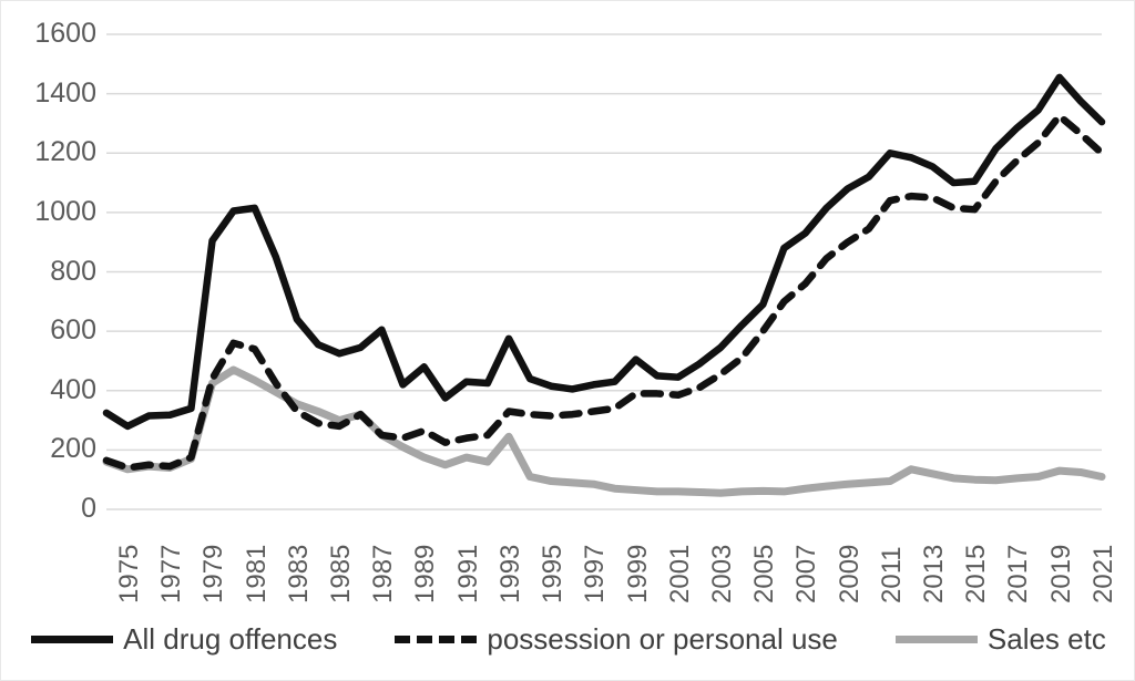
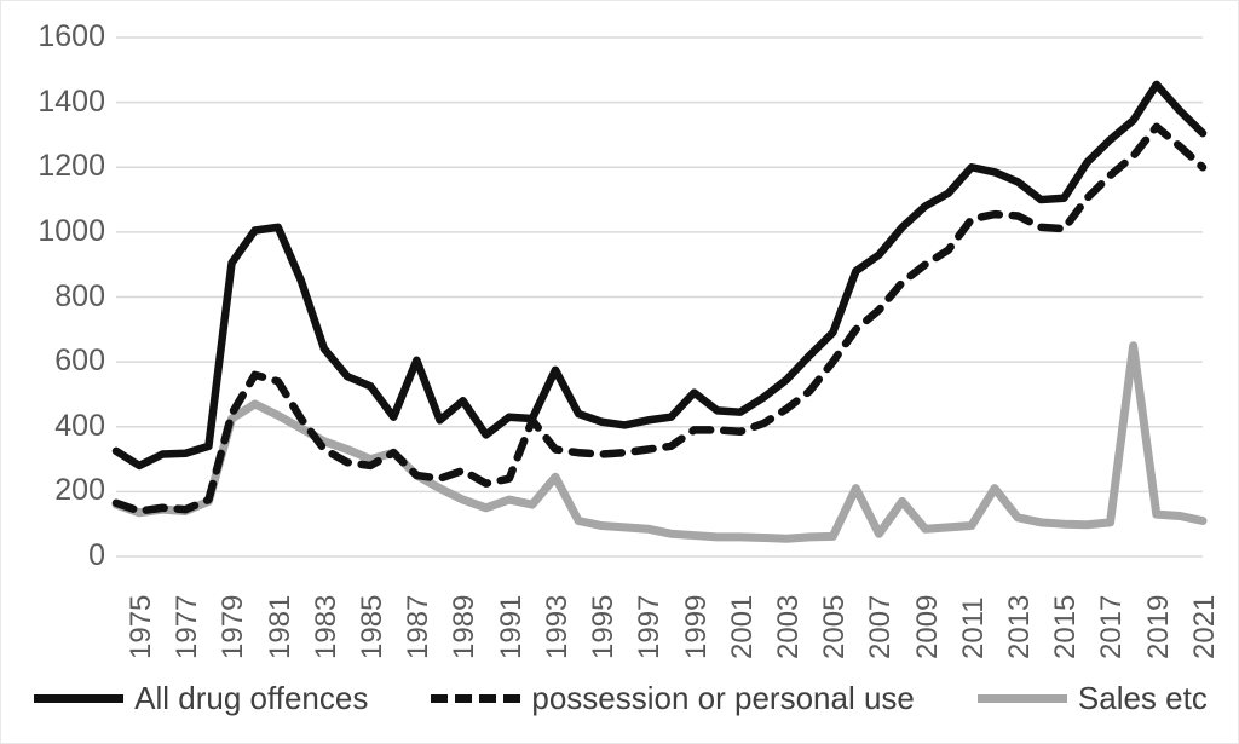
All drug offences/1987: 540 -> 430
possession or personal use/1993: 250 -> 420
Sales etc/2007: 60 -> 210
Sales etc/2009: 80 -> 170
Sales etc/2013: 140 -> 210
Sales etc/2019: 110 -> 650
